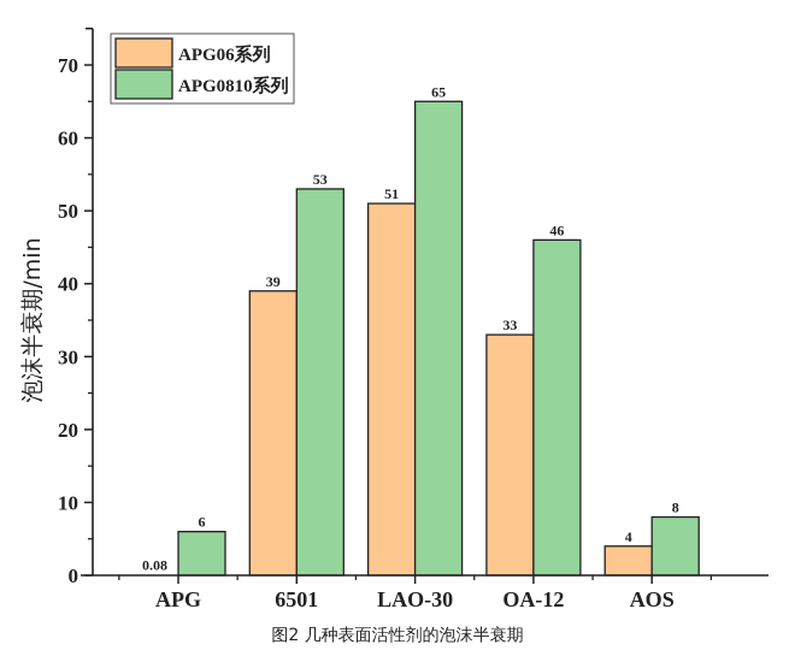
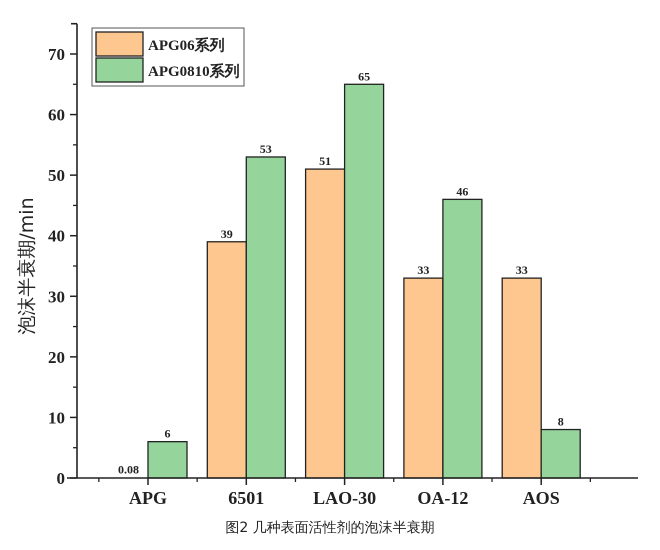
APG06系列/AOS: 4 -> 33
